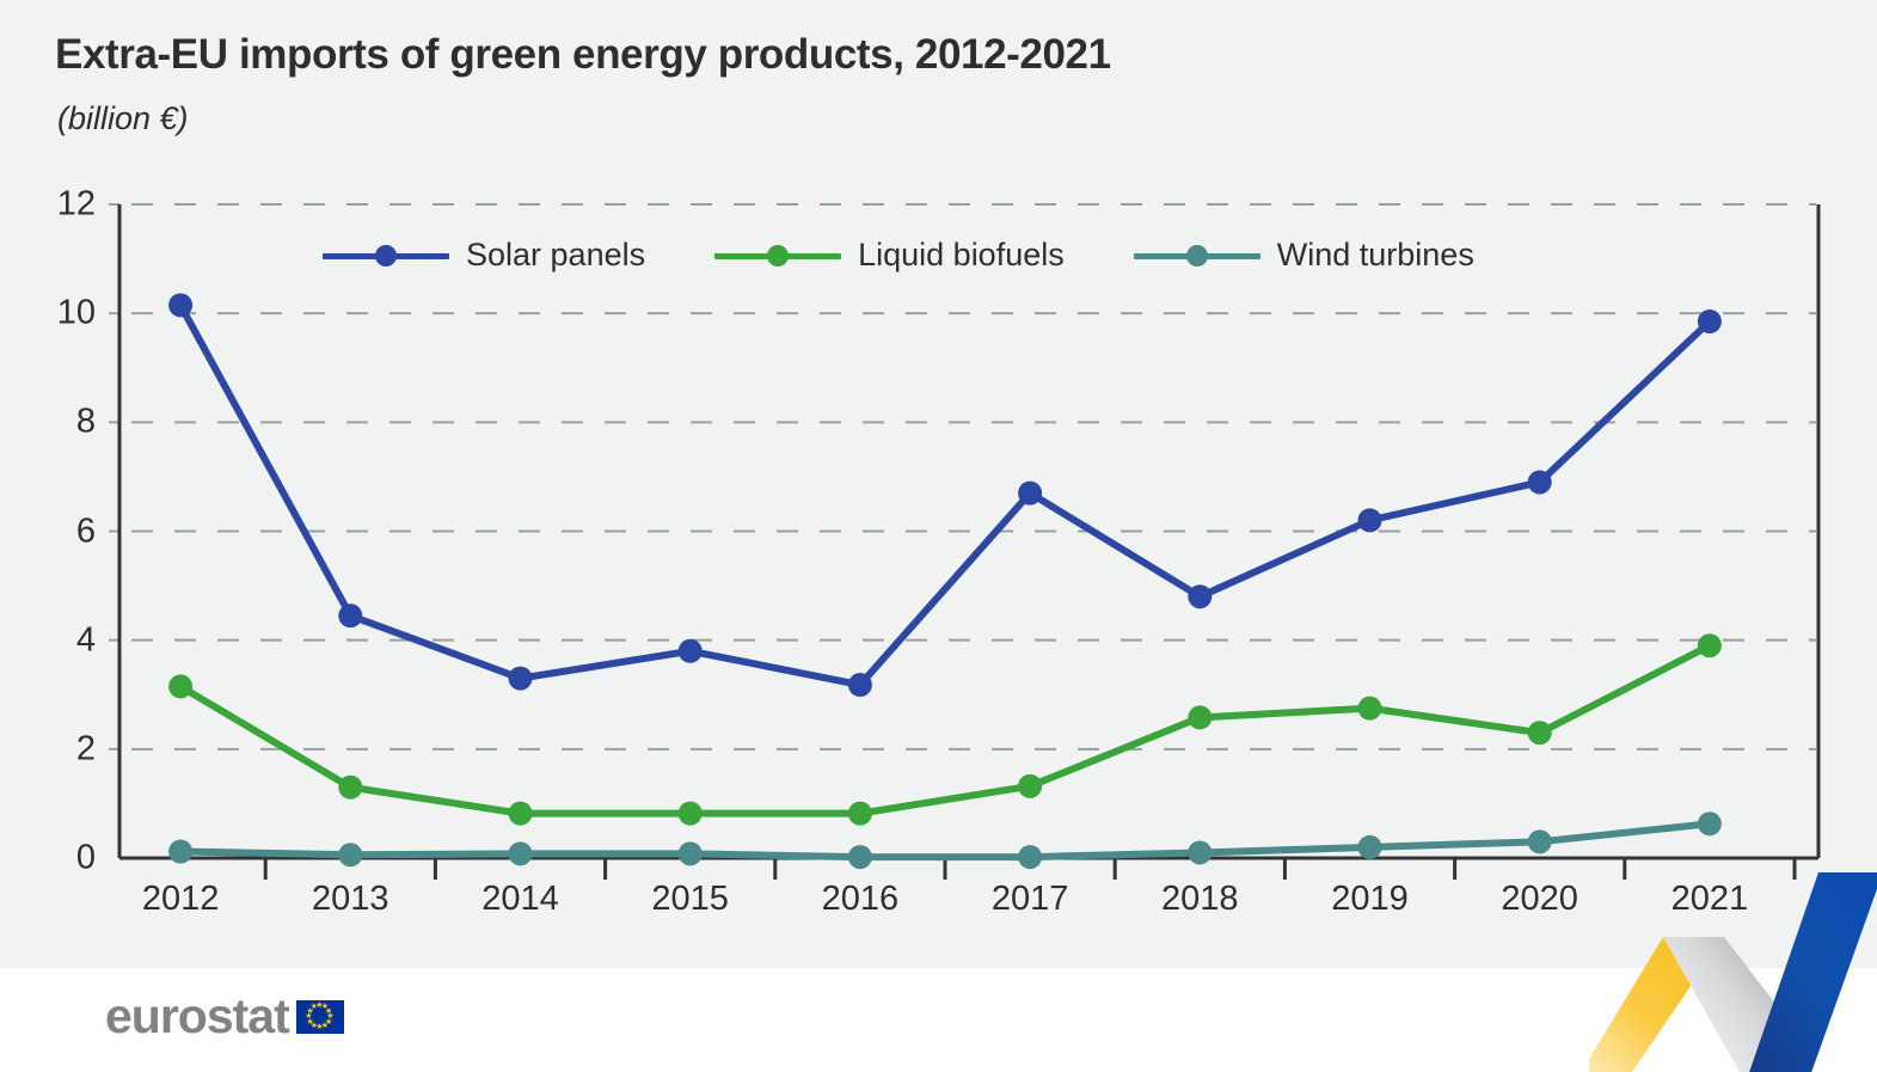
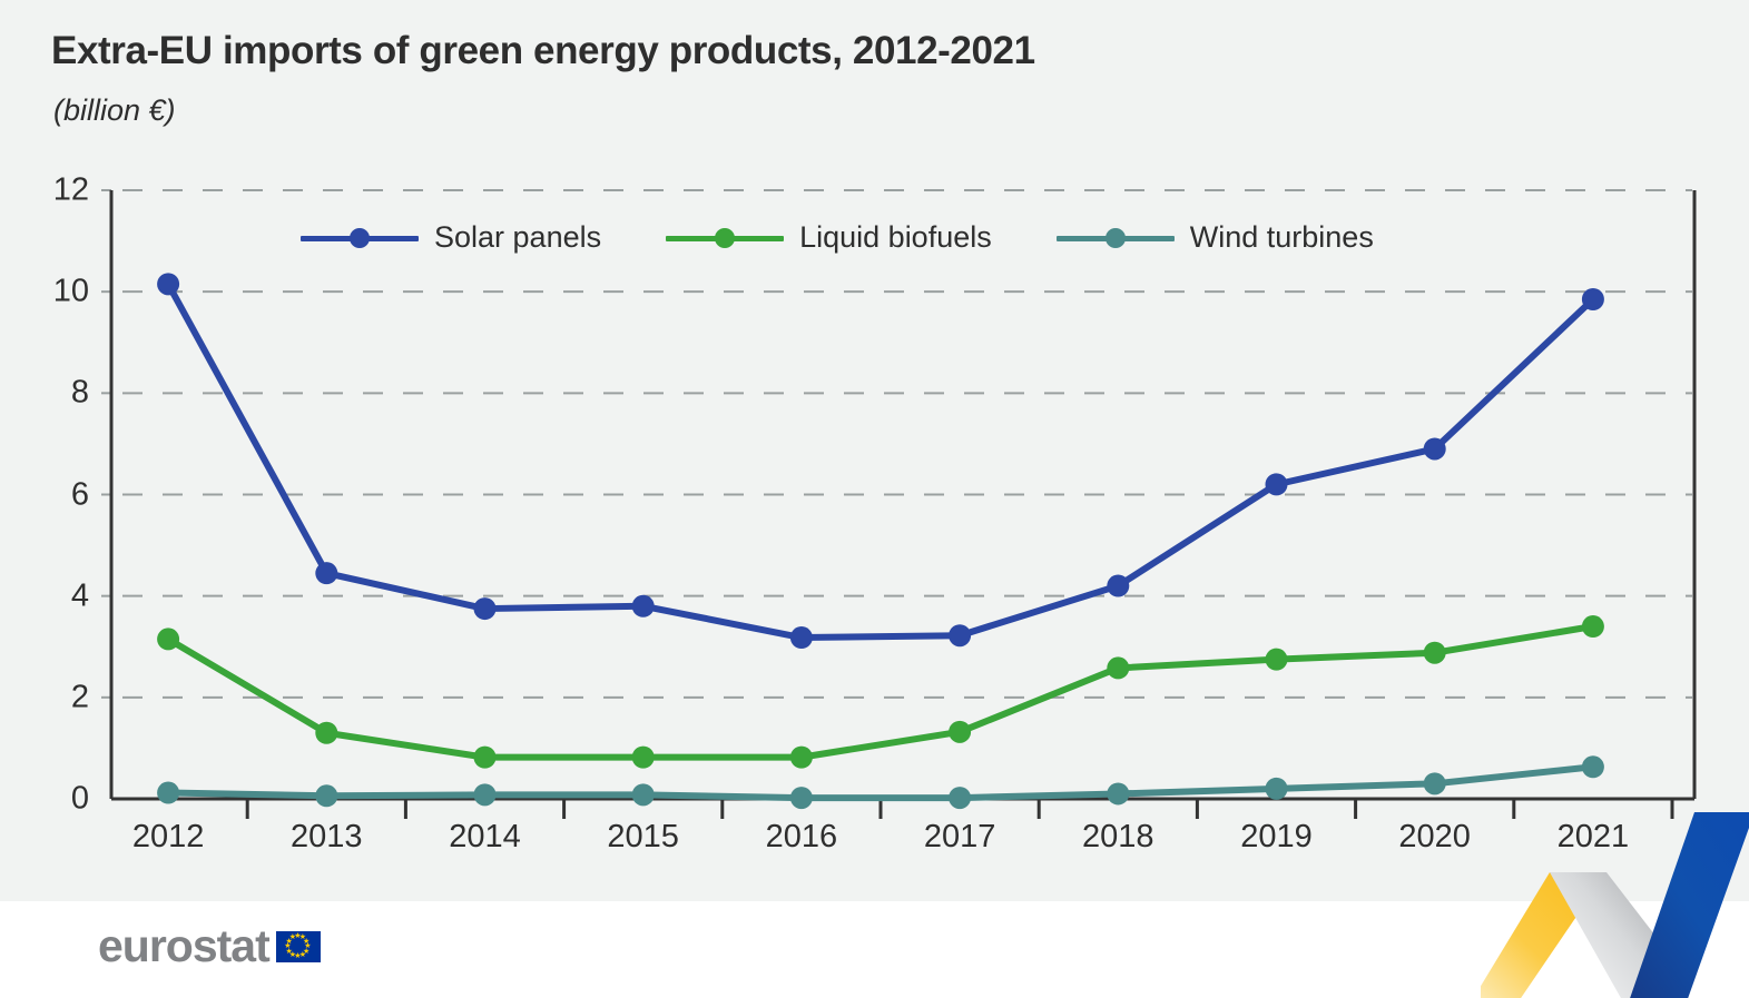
Solar panels/2014: 3.3 -> 3.8
Solar panels/2017: 6.7 -> 3.2
Solar panels/2018: 4.8 -> 4.2
Liquid biofuels/2020: 2.3 -> 2.9
Liquid biofuels/2021: 3.9 -> 3.4
